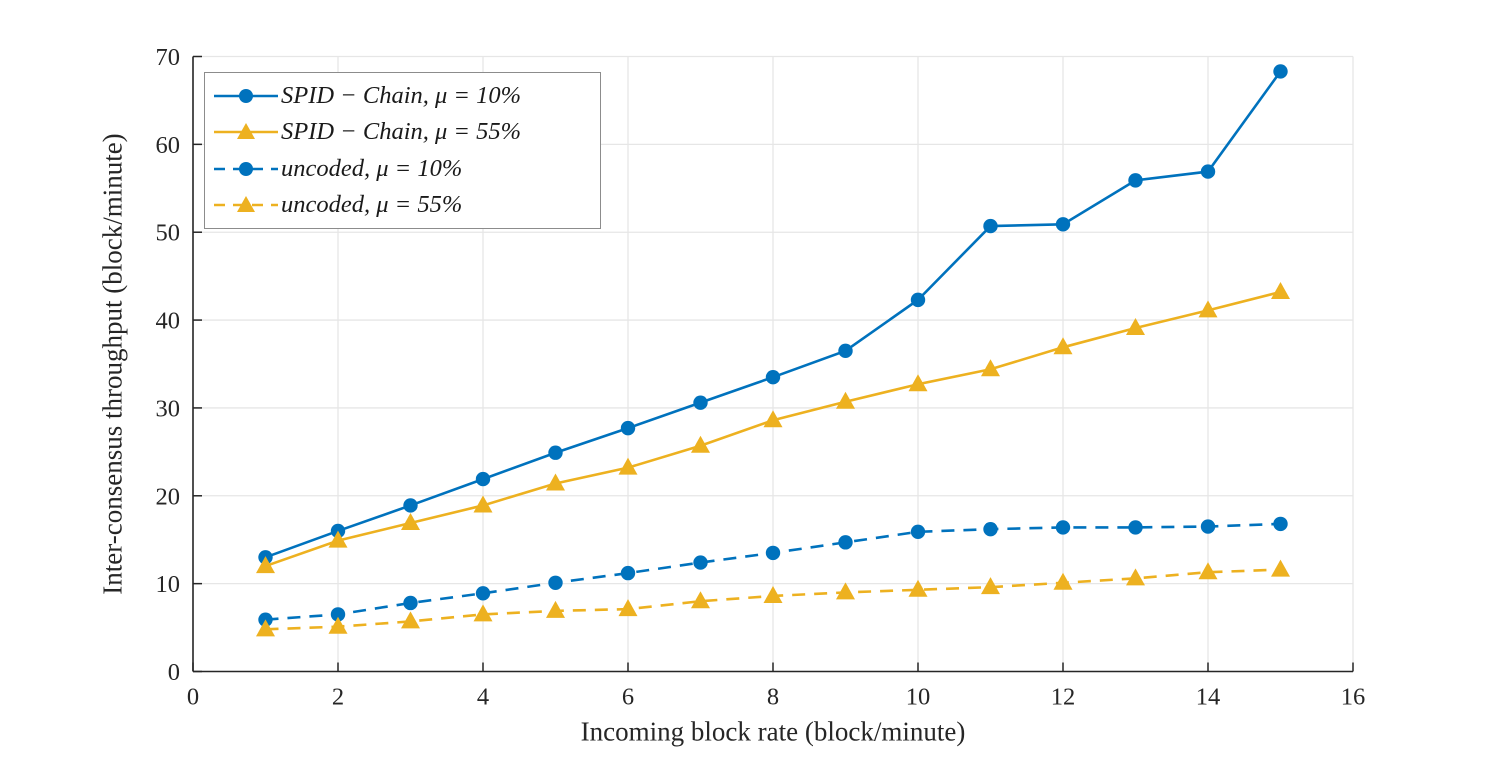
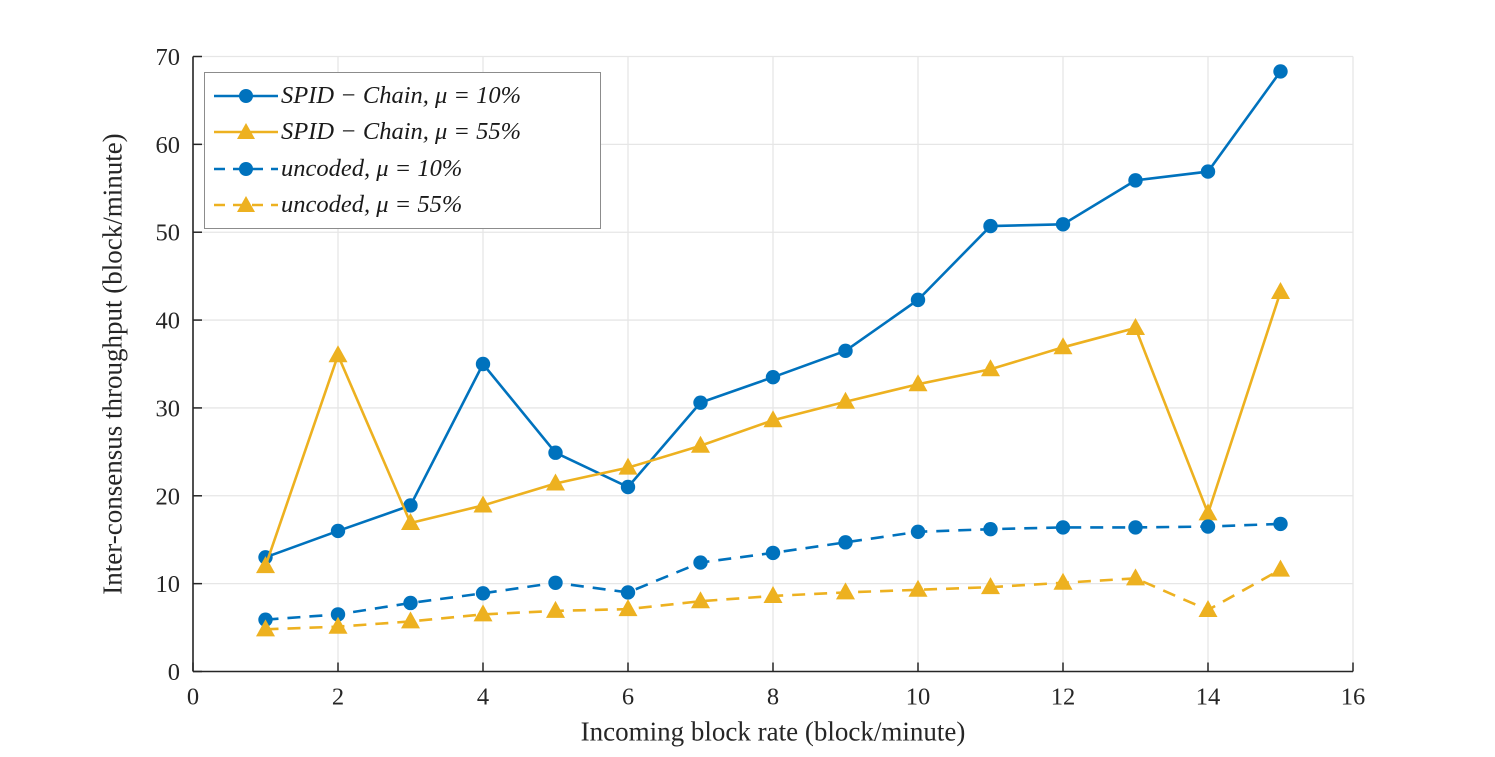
SPID − Chain, μ = 55%/2: 15 -> 36
SPID − Chain, μ = 10%/4: 22 -> 35
SPID − Chain, μ = 10%/6: 28 -> 21
uncoded, μ = 10%/6: 11 -> 9
SPID − Chain, μ = 55%/14: 41 -> 18
uncoded, μ = 55%/14: 11 -> 7
